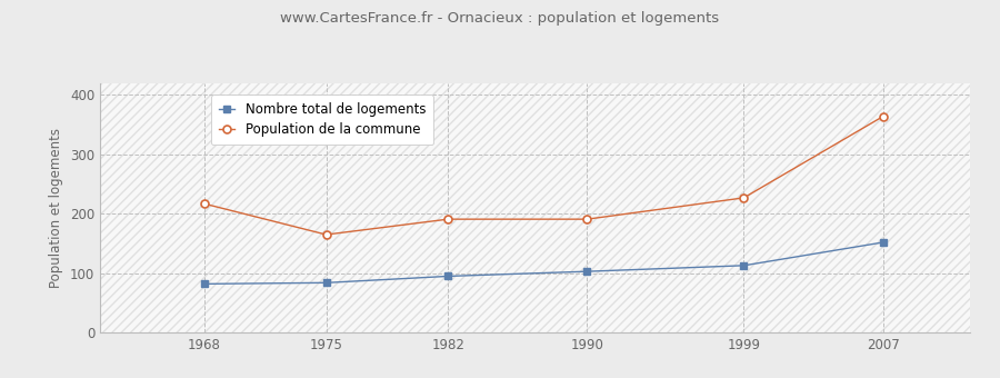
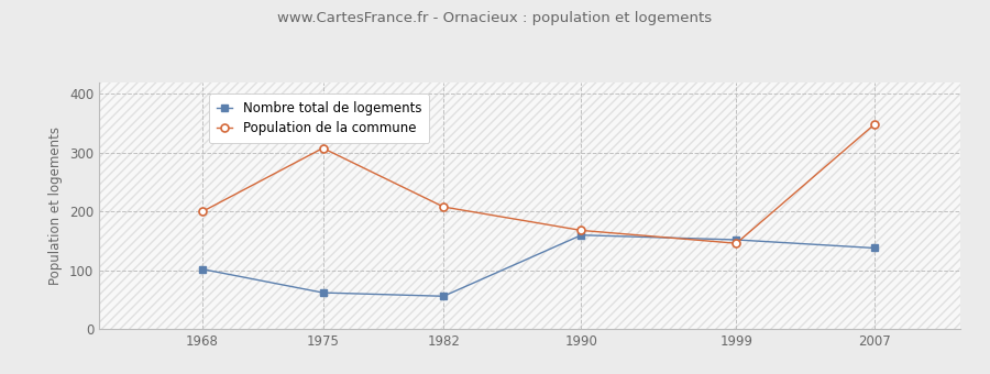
Nombre total de logements/1968: 82 -> 102
Population de la commune/1968: 217 -> 200
Nombre total de logements/1975: 84 -> 62
Population de la commune/1975: 165 -> 308
Nombre total de logements/1982: 95 -> 56
Population de la commune/1982: 191 -> 208
Nombre total de logements/1990: 103 -> 160
Population de la commune/1990: 191 -> 168
Nombre total de logements/1999: 113 -> 152
Population de la commune/1999: 227 -> 146
Nombre total de logements/2007: 152 -> 138
Population de la commune/2007: 364 -> 348
